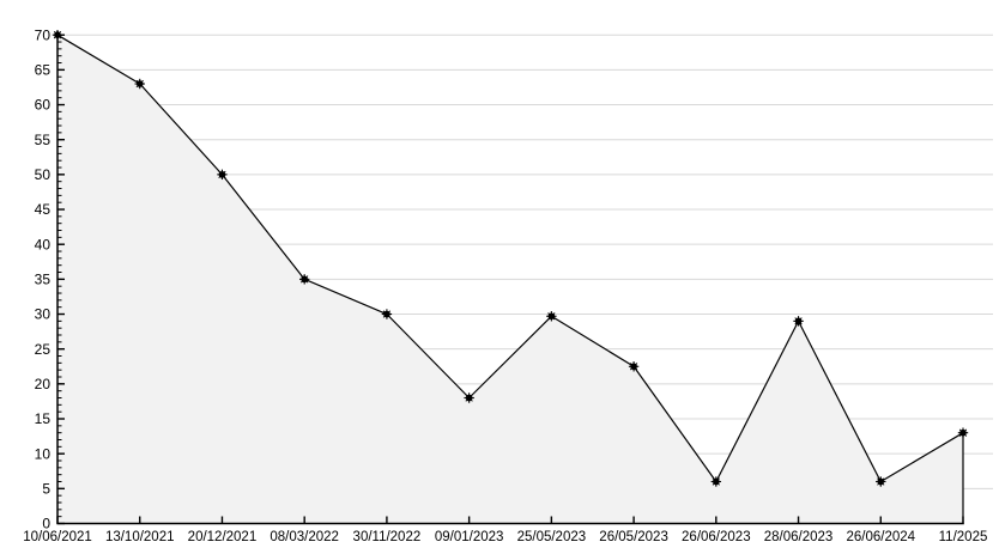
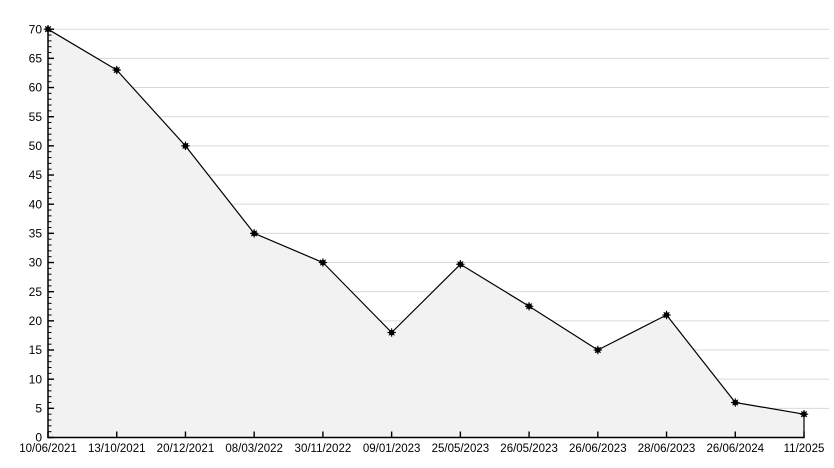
26/06/2023: 6 -> 15
28/06/2023: 29 -> 21
11/2025: 13 -> 4
